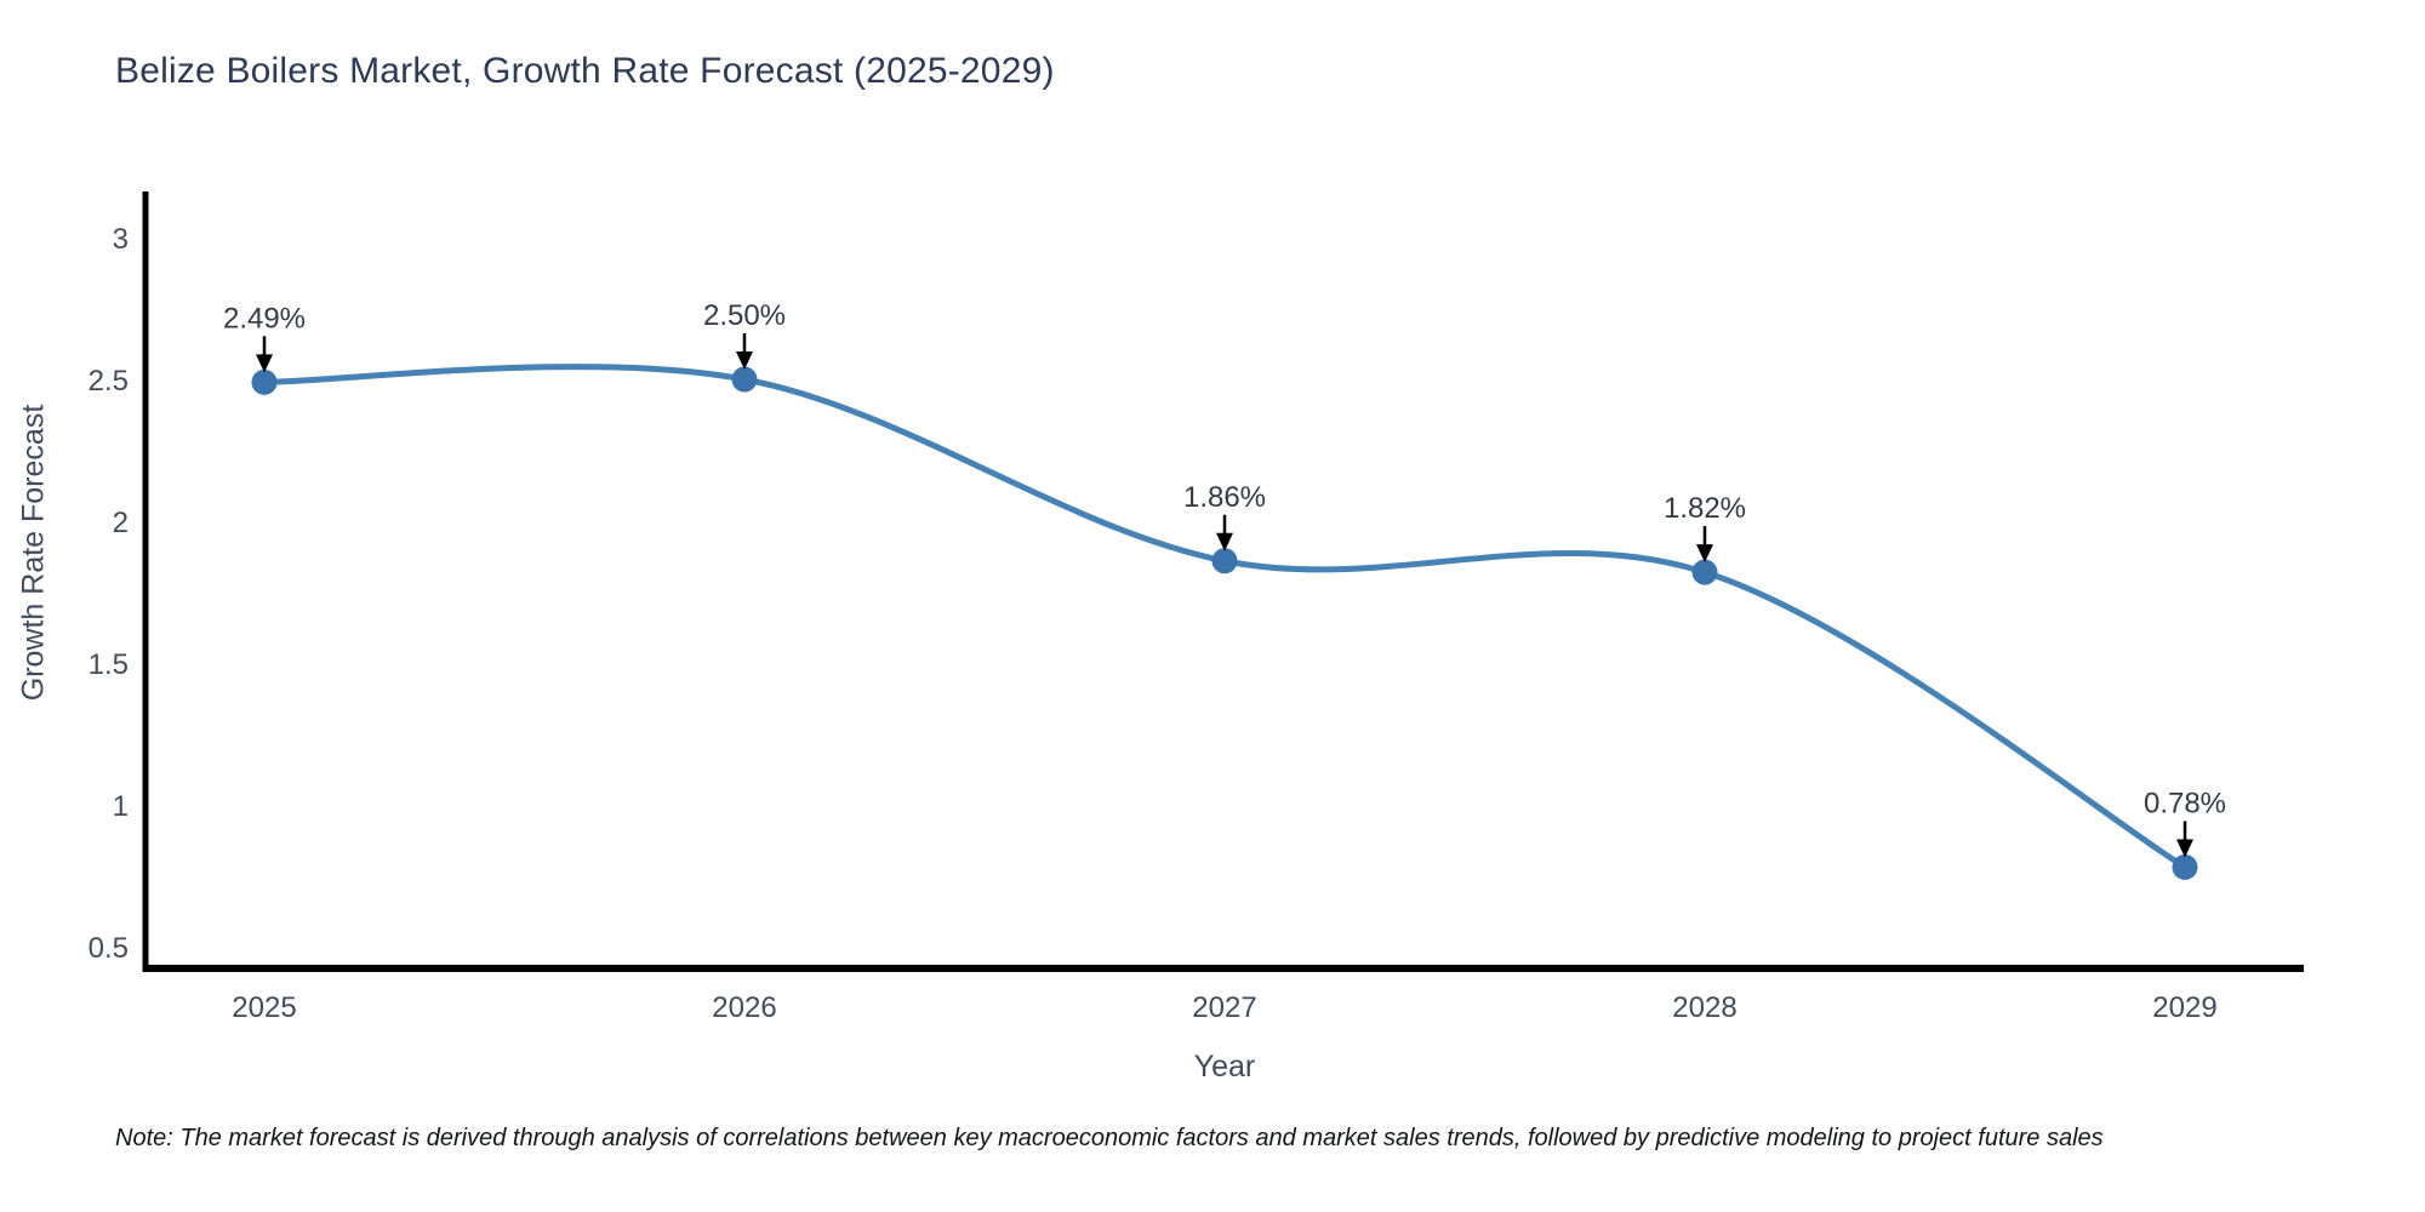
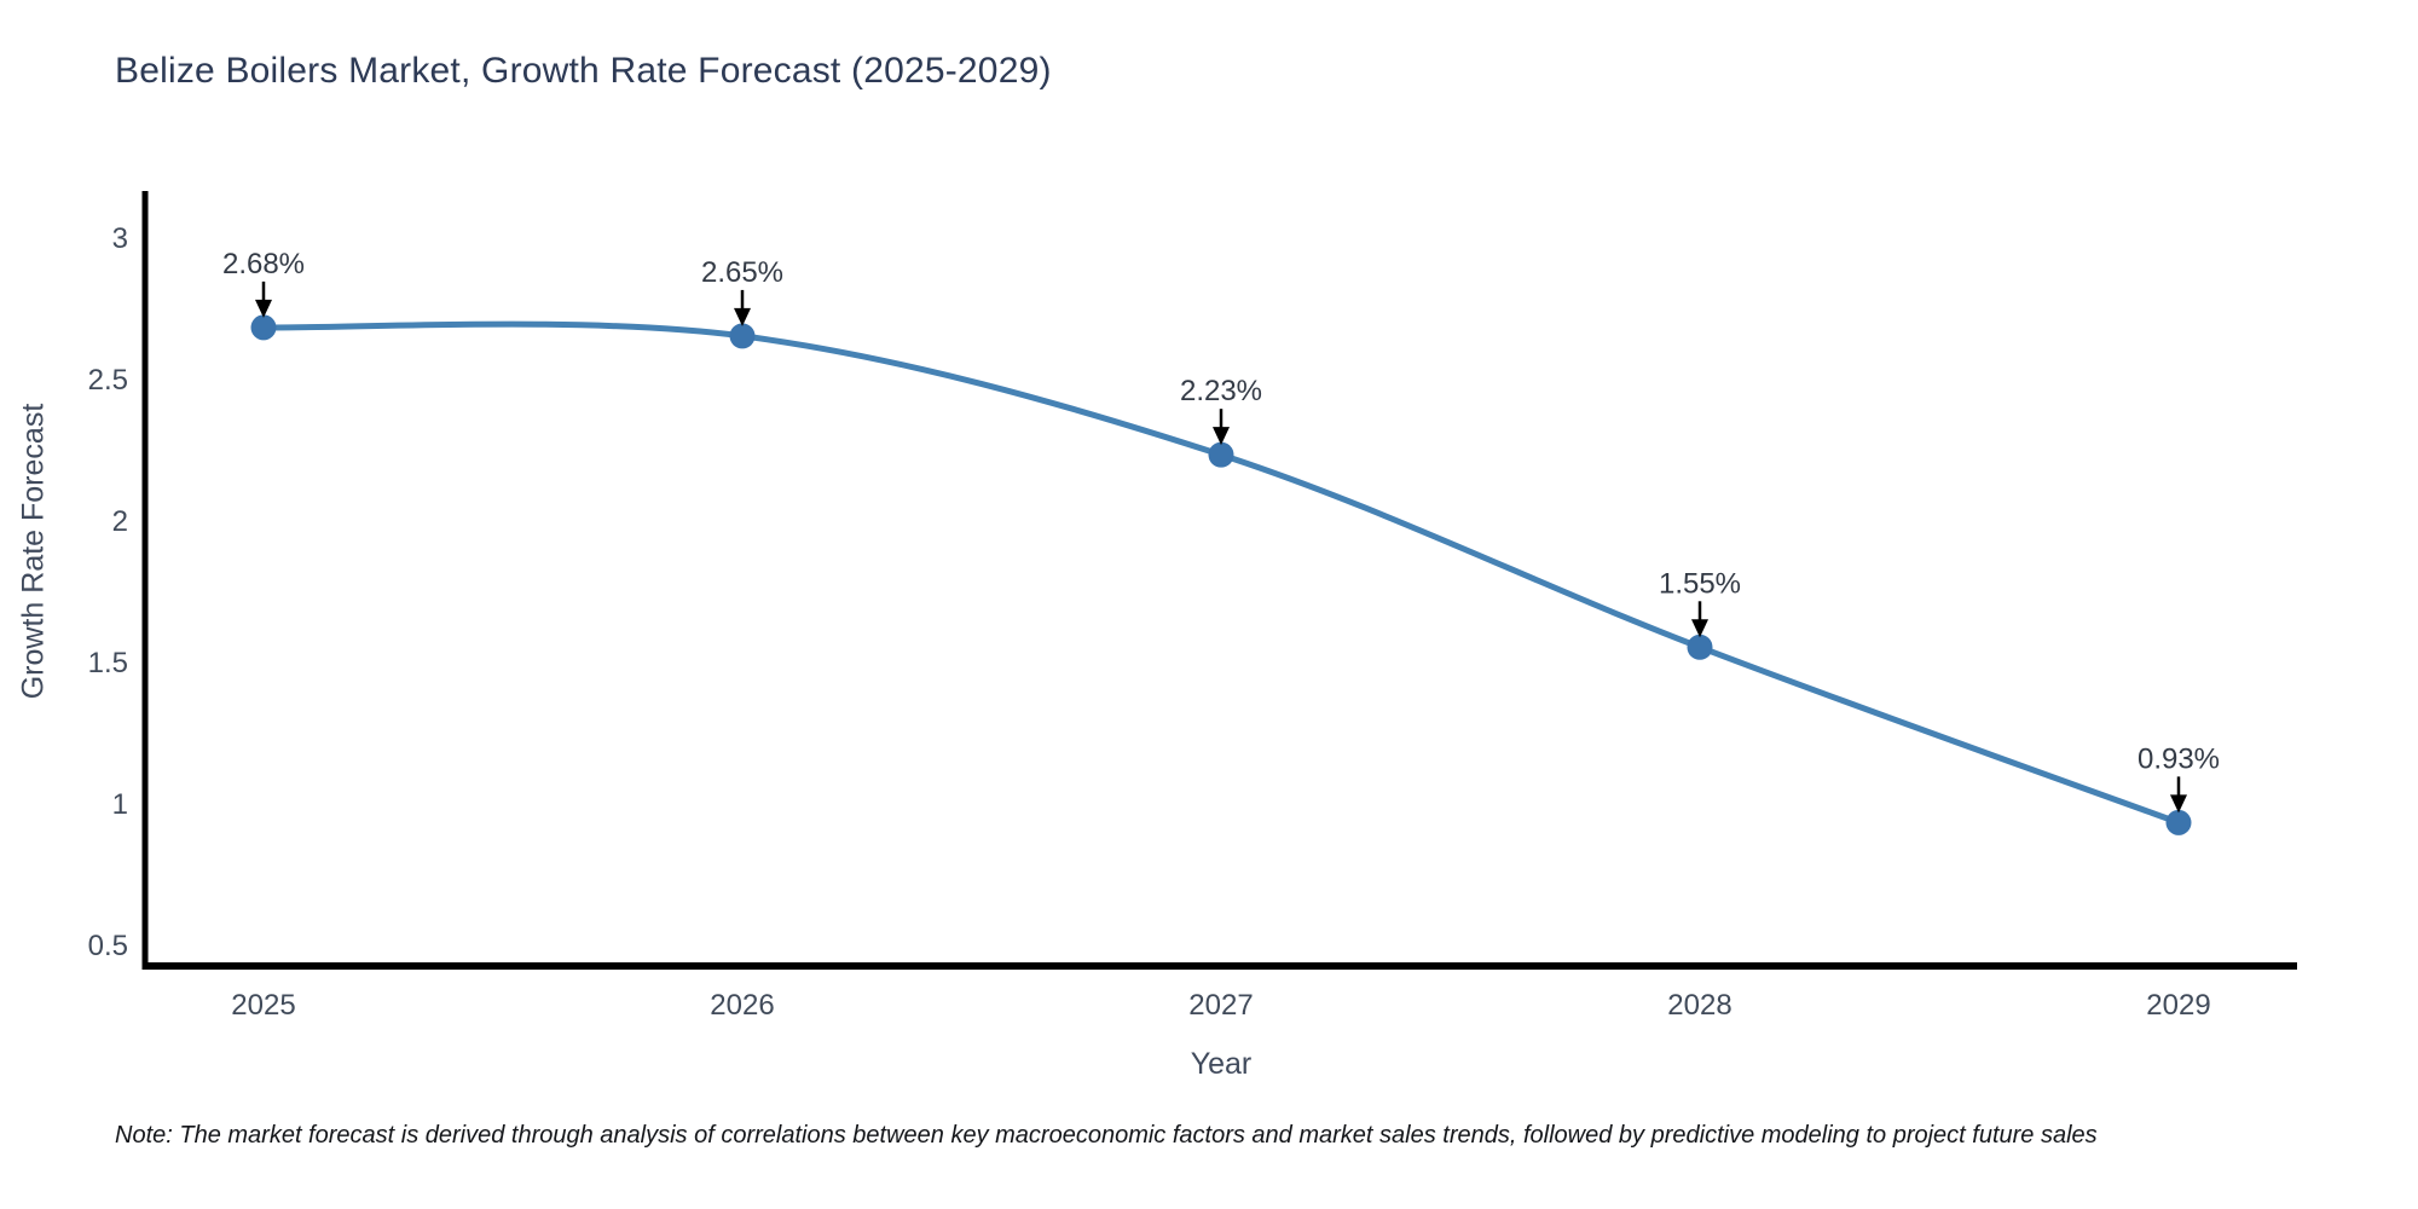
2025: 2.49% -> 2.68%
2026: 2.50% -> 2.65%
2027: 1.86% -> 2.23%
2028: 1.82% -> 1.55%
2029: 0.78% -> 0.93%
